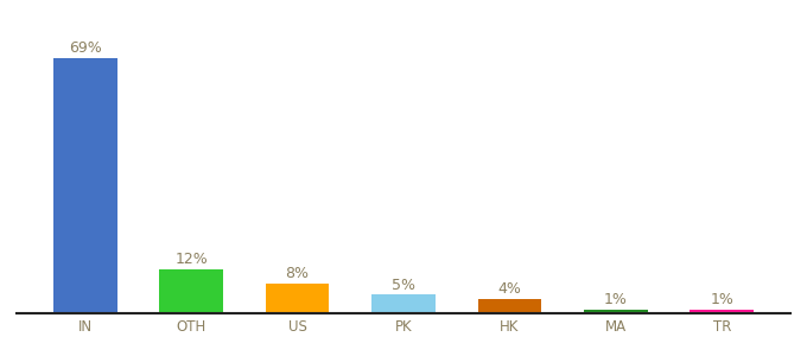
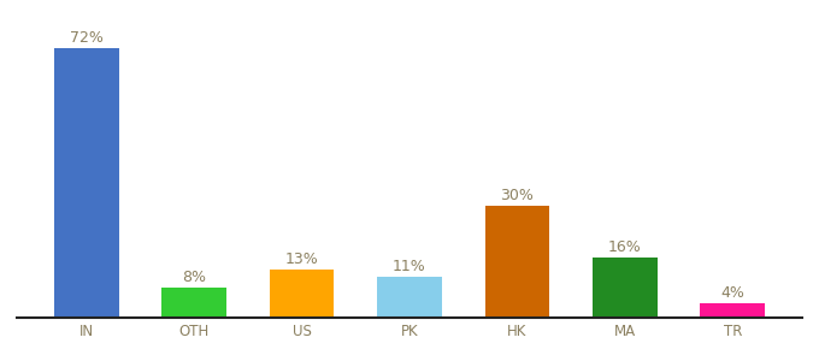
IN: 69% -> 72%
OTH: 12% -> 8%
US: 8% -> 13%
PK: 5% -> 11%
HK: 4% -> 30%
MA: 1% -> 16%
TR: 1% -> 4%
